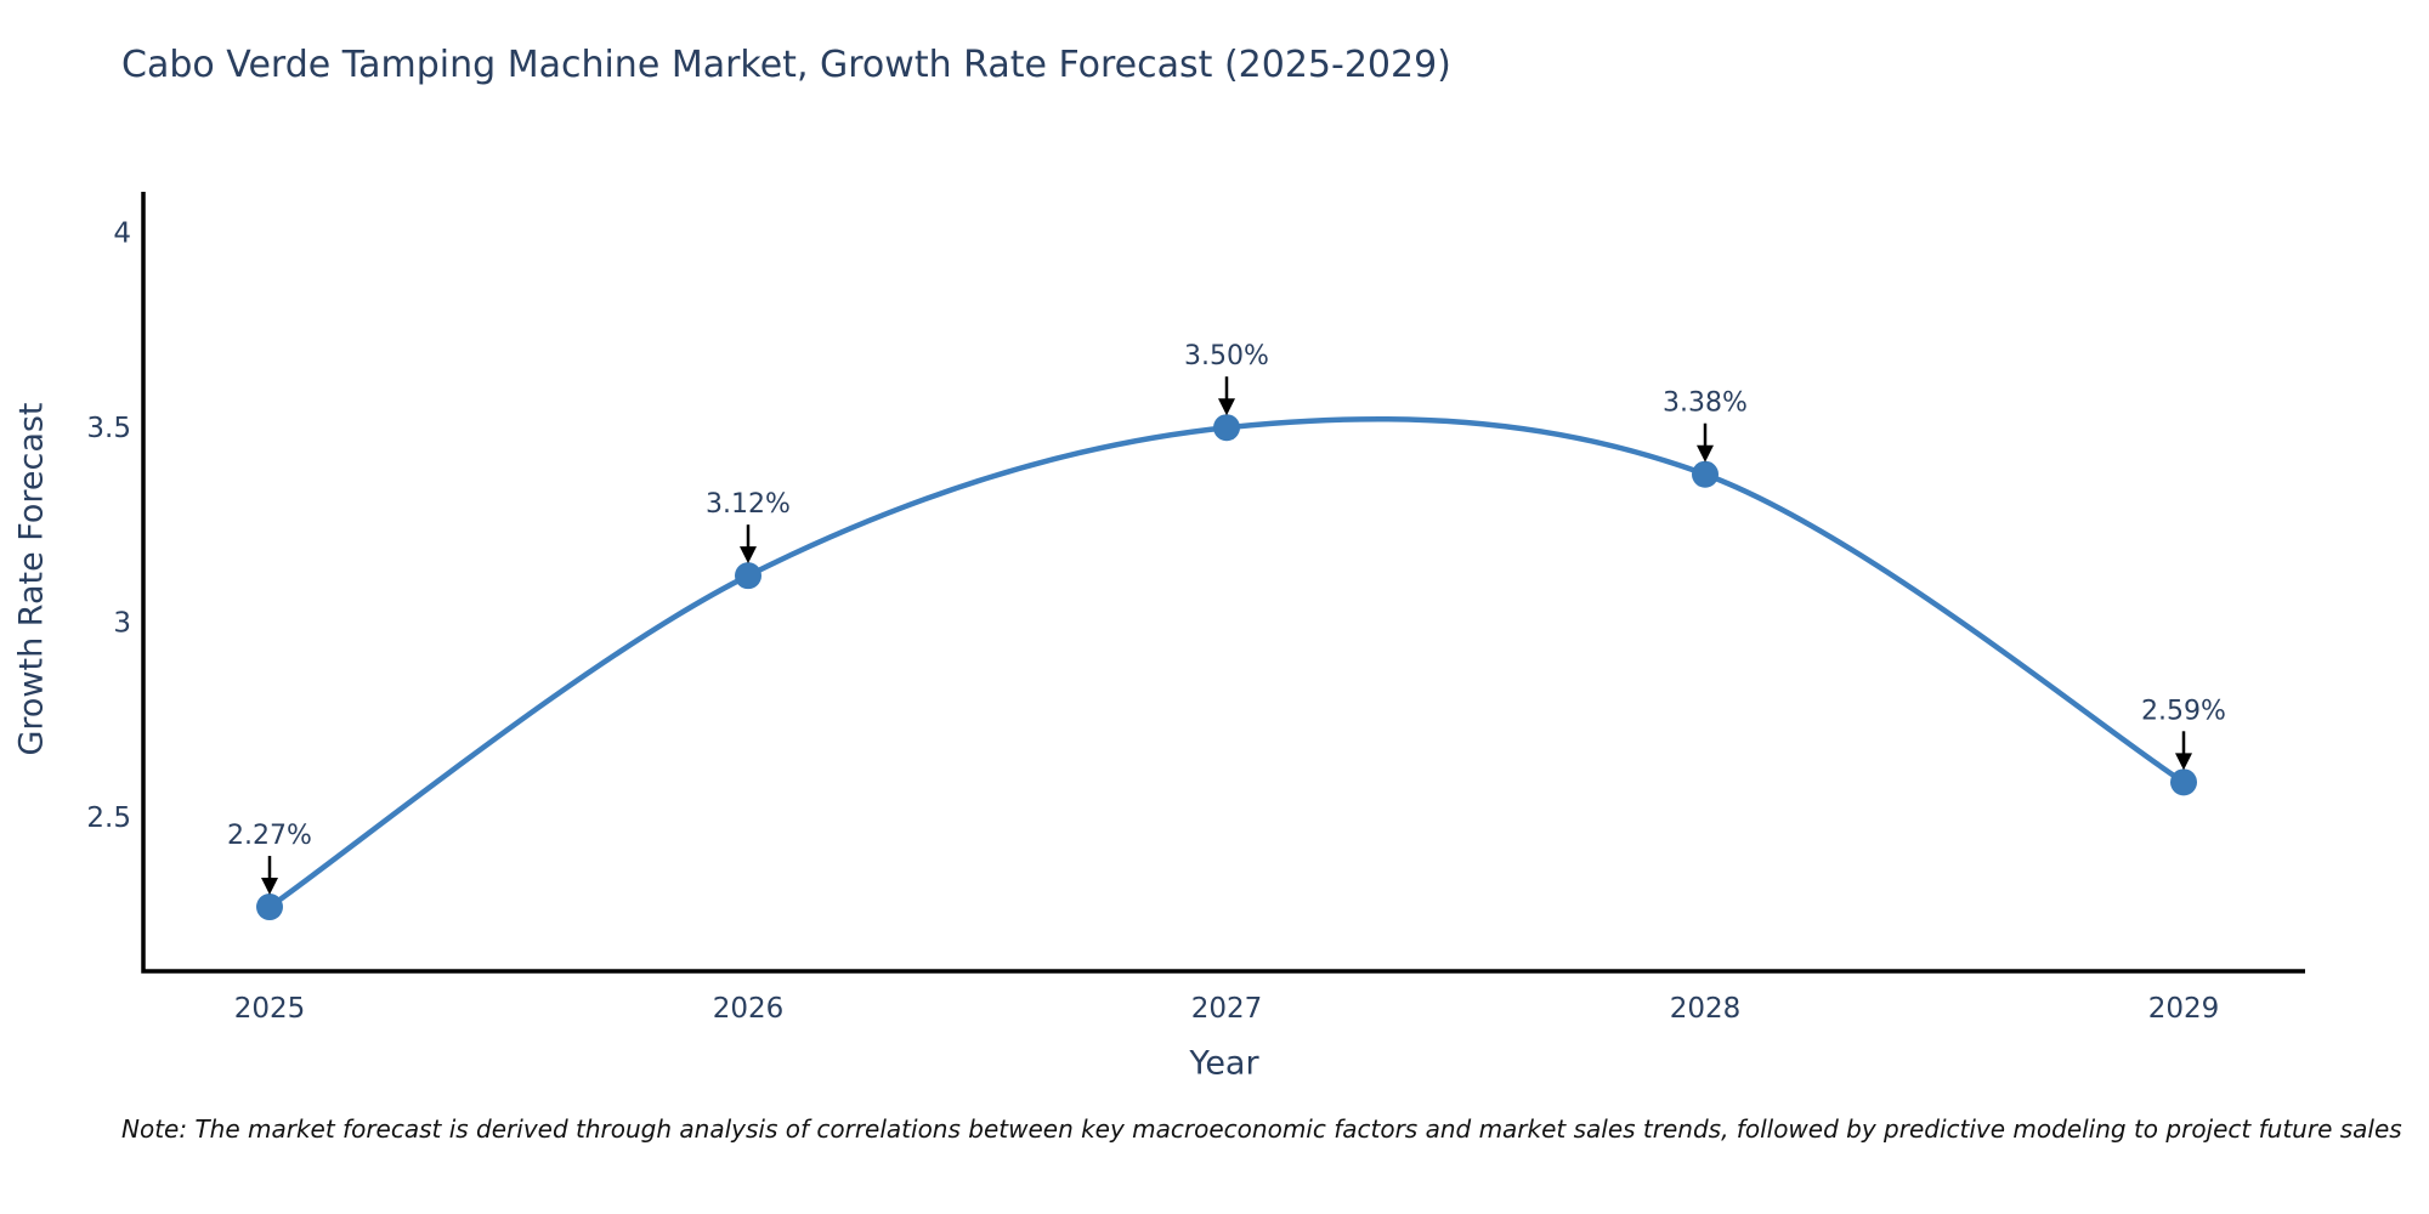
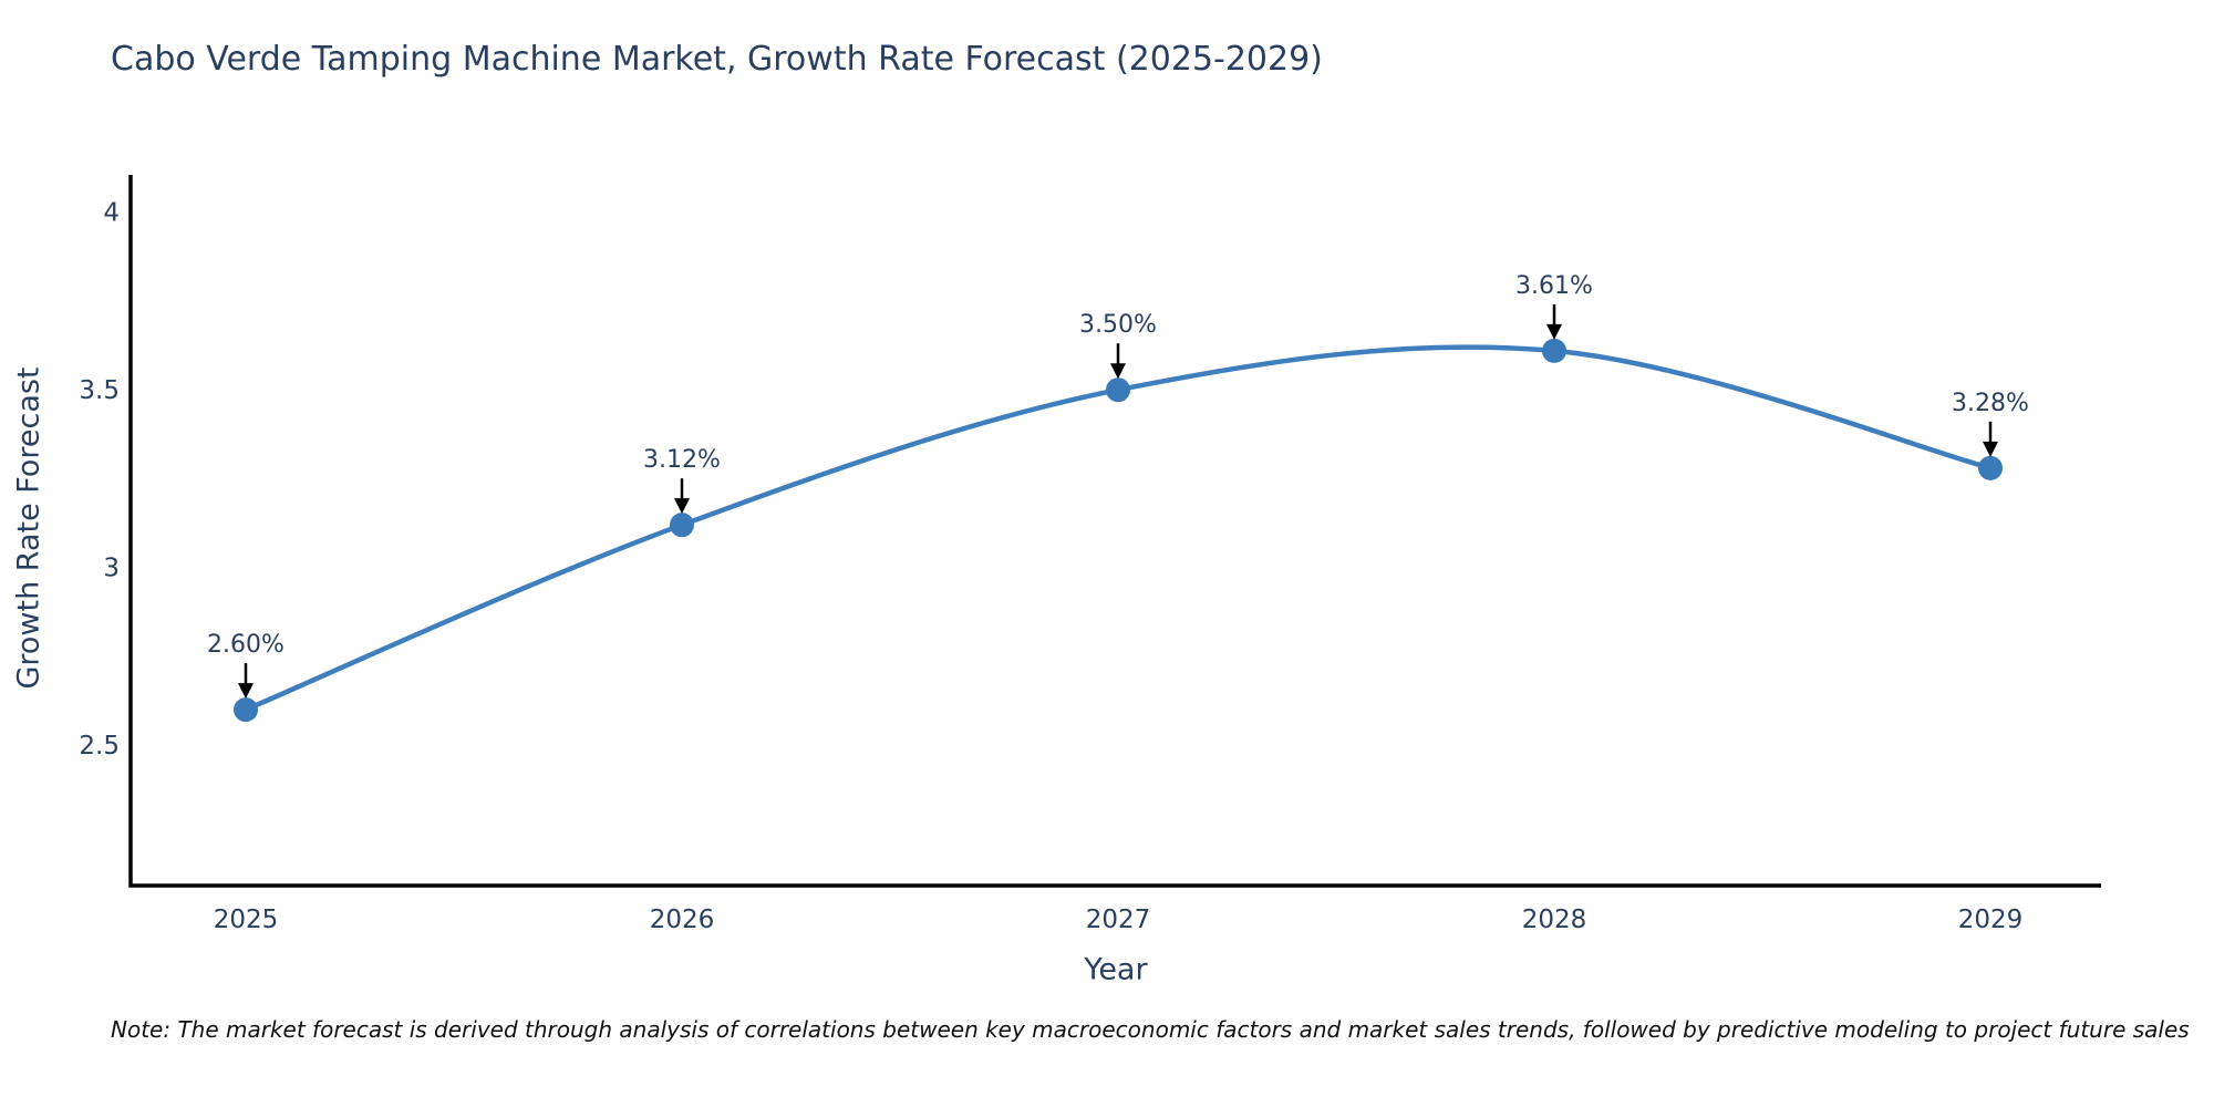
2025: 2.27% -> 2.60%
2028: 3.38% -> 3.61%
2029: 2.59% -> 3.28%
